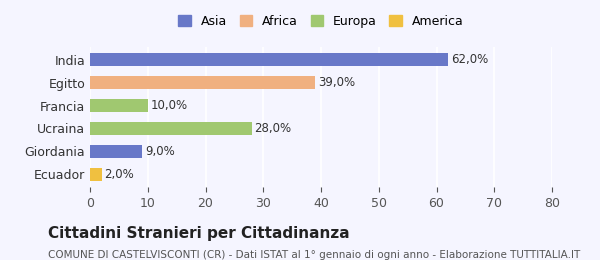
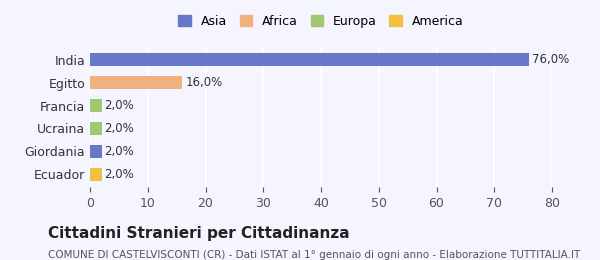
India: 62,0% -> 76,0%
Egitto: 39,0% -> 16,0%
Francia: 10,0% -> 2,0%
Ucraina: 28,0% -> 2,0%
Giordania: 9,0% -> 2,0%
